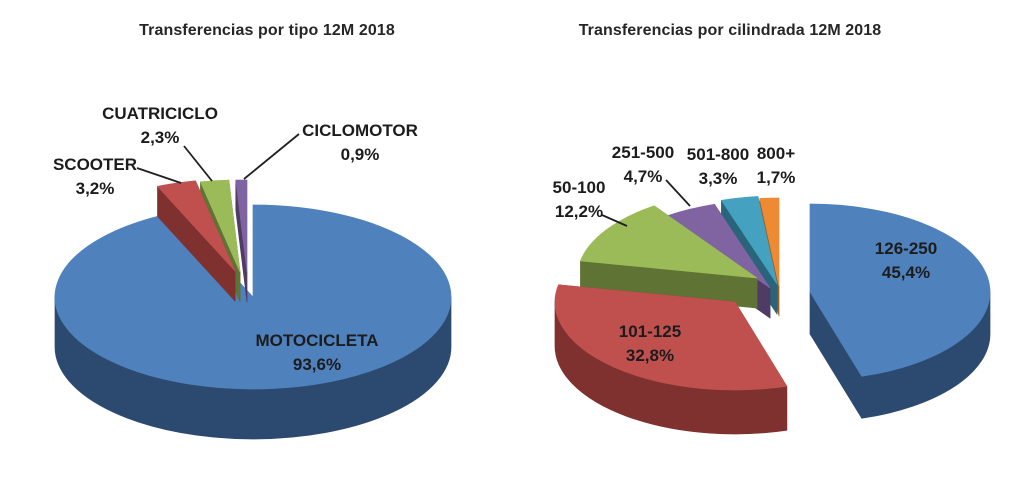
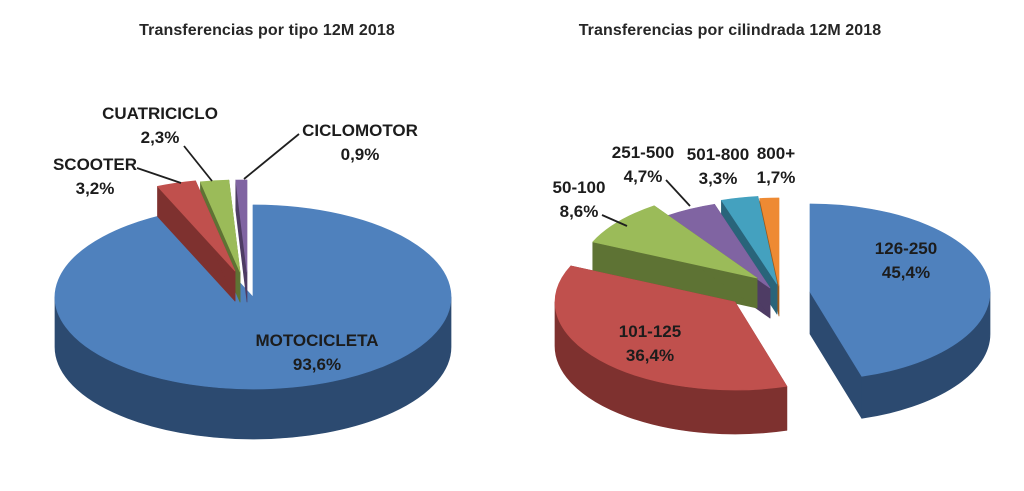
Transferencias por cilindrada 12M 2018/101-125: 32,8% -> 36,4%
Transferencias por cilindrada 12M 2018/50-100: 12,2% -> 8,6%
